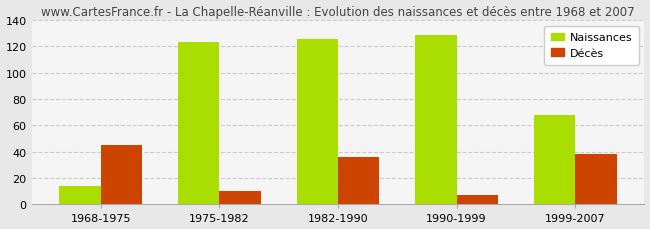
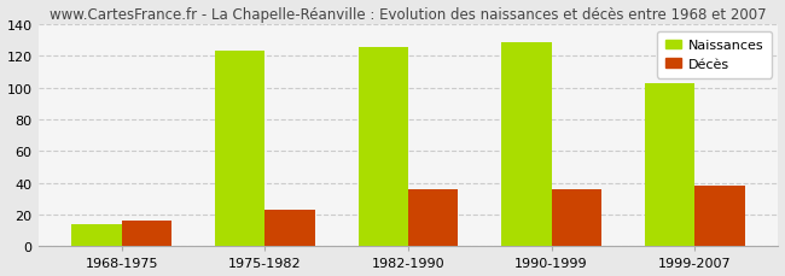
Décès/1968-1975: 45 -> 16
Décès/1975-1982: 10 -> 23
Décès/1990-1999: 7 -> 36
Naissances/1999-2007: 68 -> 103
